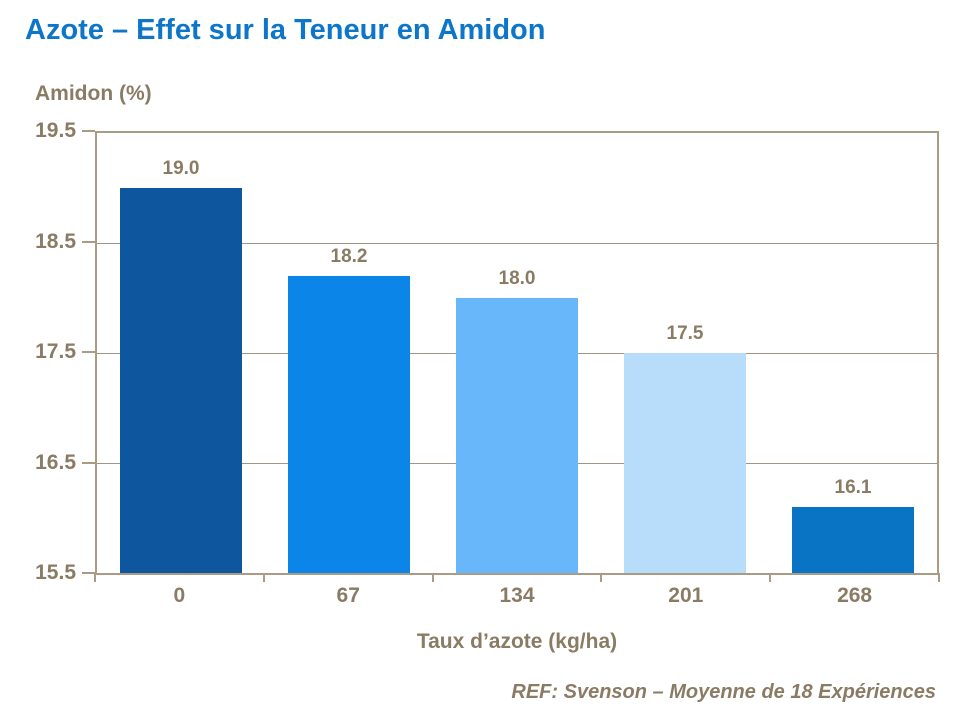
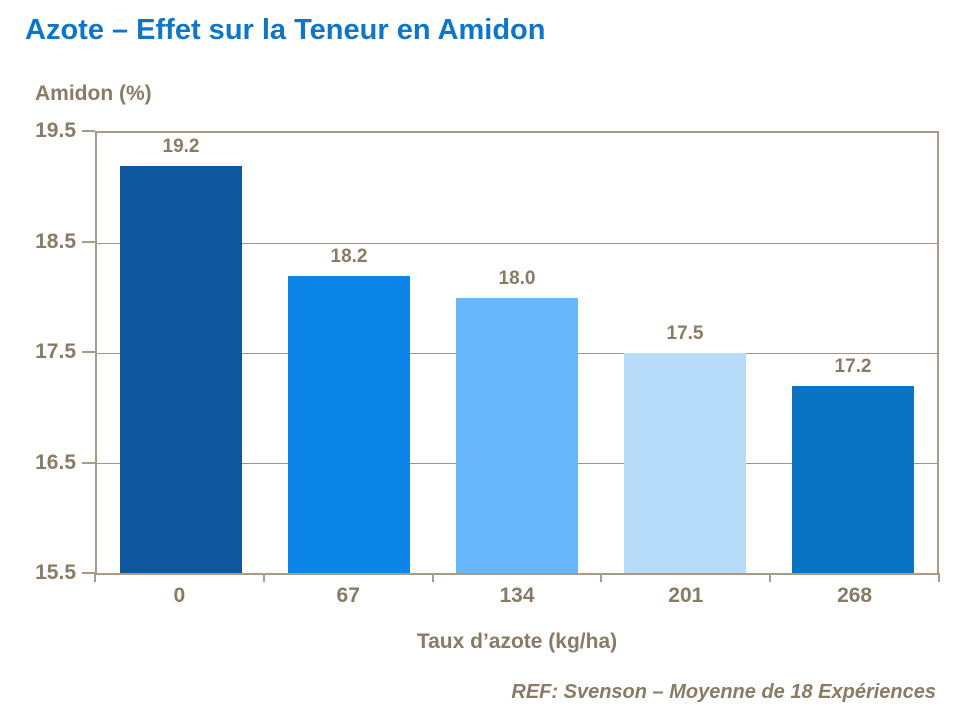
0: 19.0 -> 19.2
268: 16.1 -> 17.2
